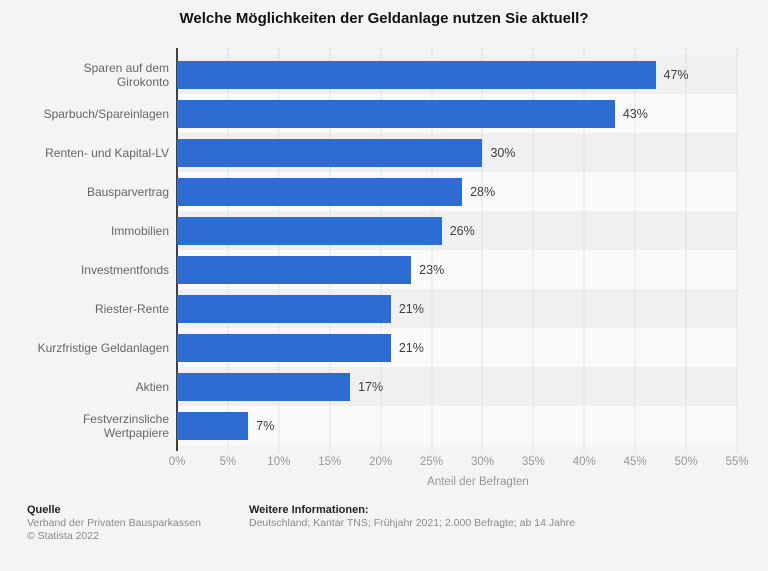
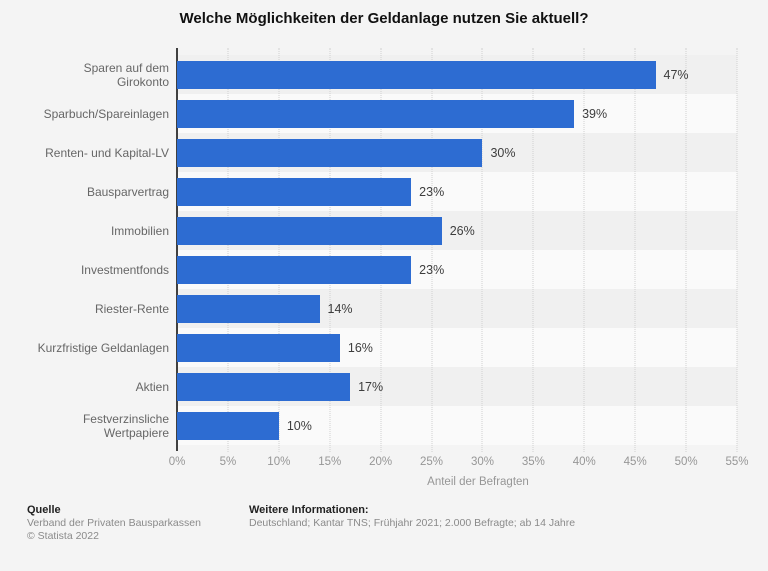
Sparbuch/Spareinlagen: 43% -> 39%
Bausparvertrag: 28% -> 23%
Riester-Rente: 21% -> 14%
Kurzfristige Geldanlagen: 21% -> 16%
Festverzinsliche Wertpapiere: 7% -> 10%
